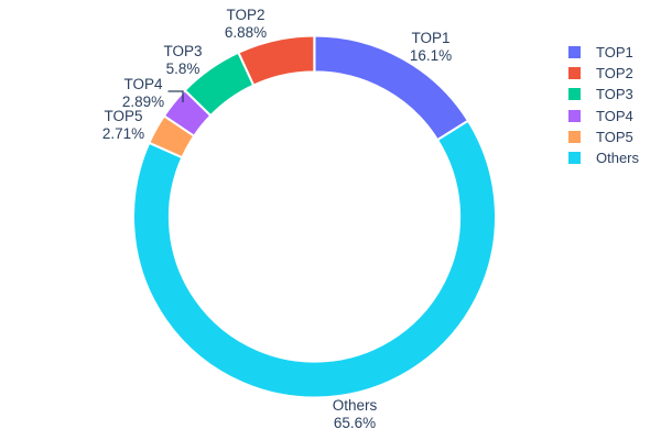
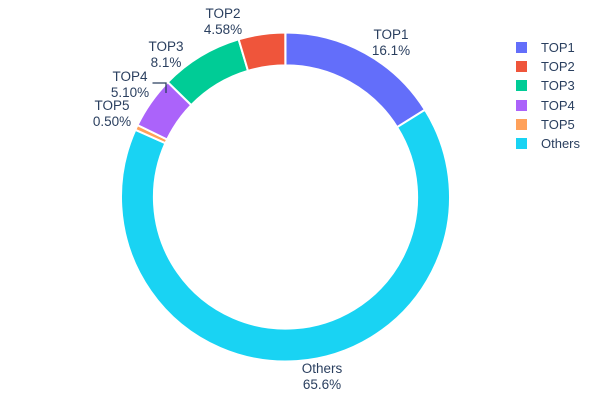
TOP2: 6.88% -> 4.58%
TOP3: 5.8% -> 8.1%
TOP4: 2.89% -> 5.10%
TOP5: 2.71% -> 0.50%
